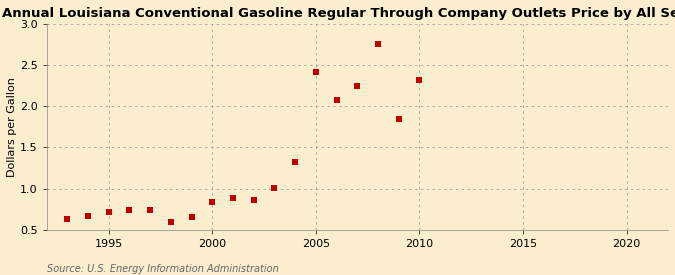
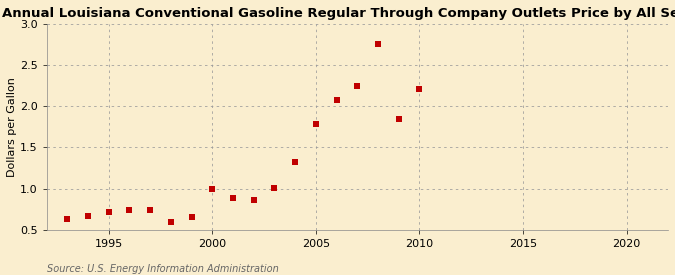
2000: 0.84 -> 1.00
2005: 2.42 -> 1.78
2010: 2.32 -> 2.21
